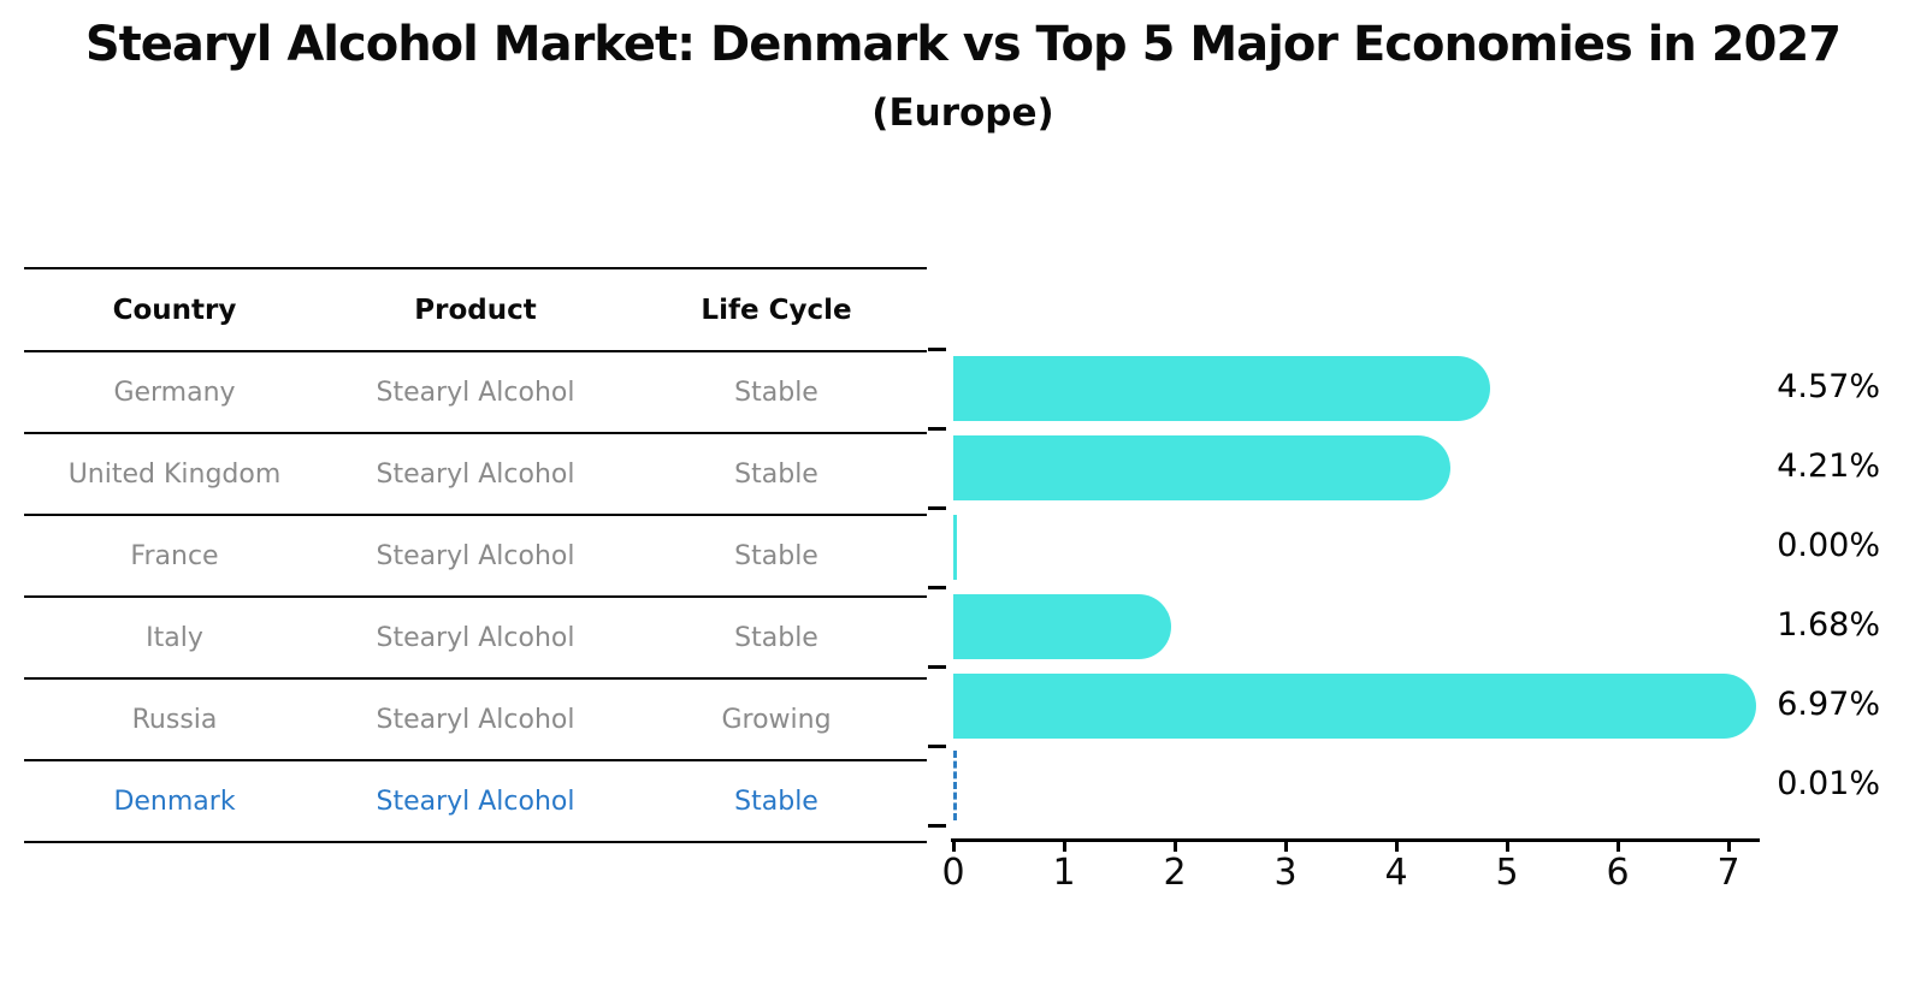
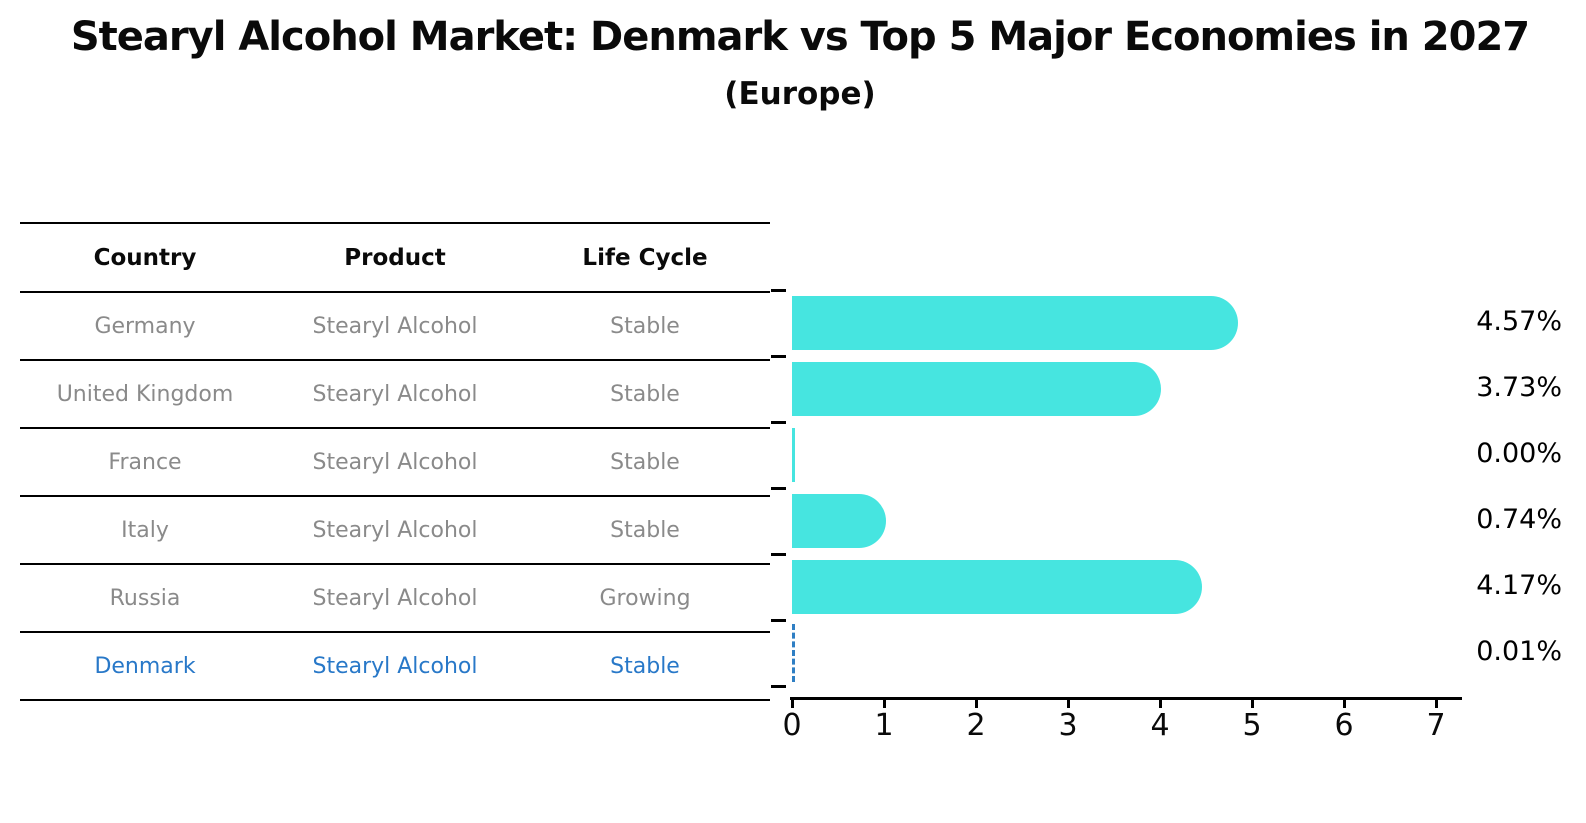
United Kingdom: 4.21% -> 3.73%
Italy: 1.68% -> 0.74%
Russia: 6.97% -> 4.17%
